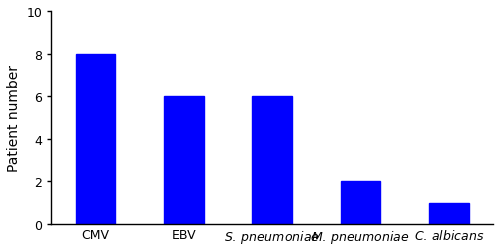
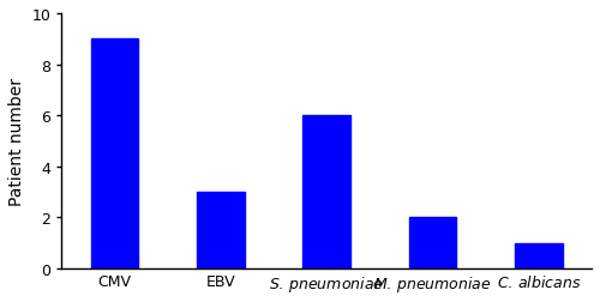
CMV: 8 -> 9
EBV: 6 -> 3
